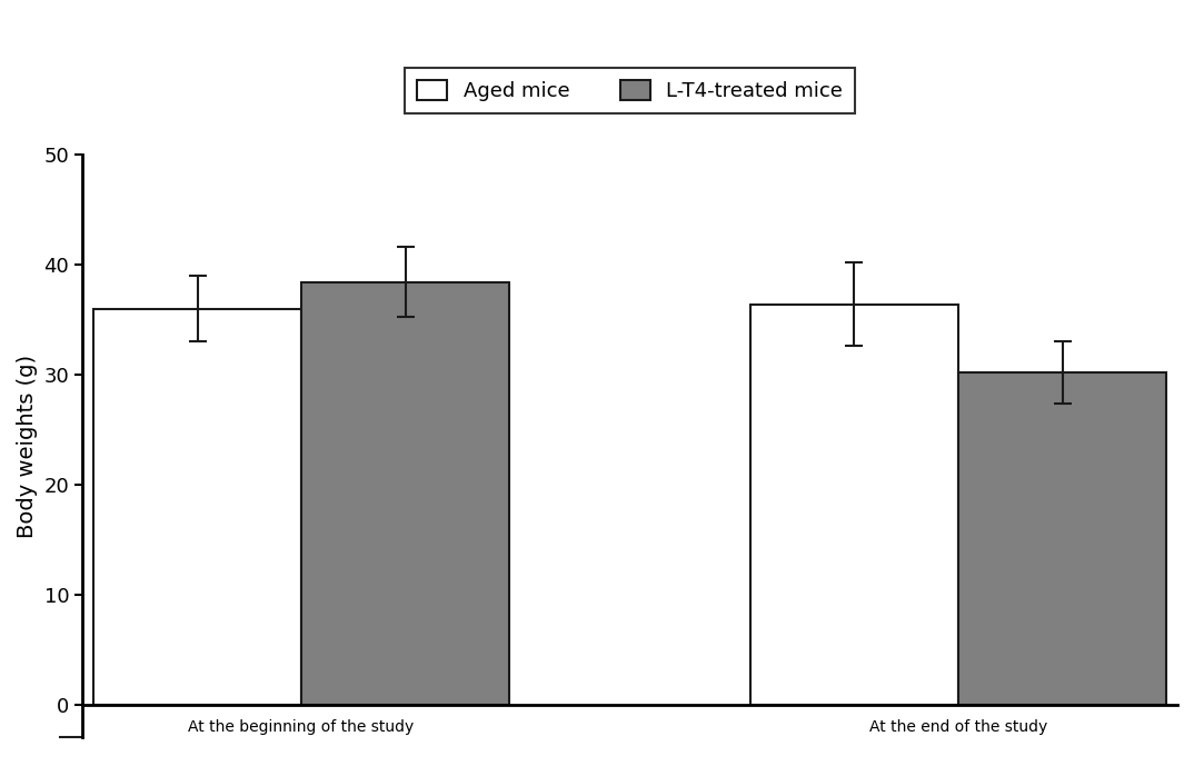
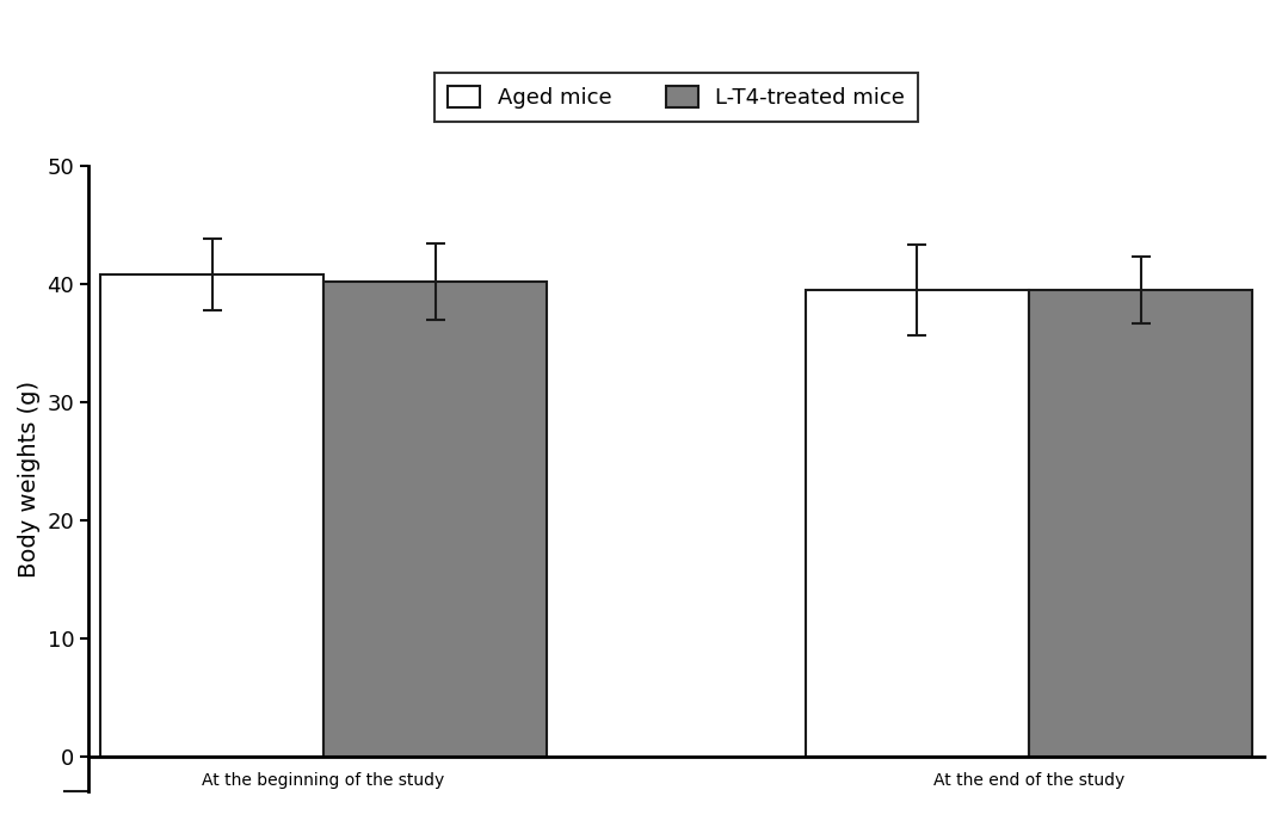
Aged mice/At the beginning of the study: 36.0 -> 40.8
L-T4-treated mice/At the beginning of the study: 38.4 -> 40.2
Aged mice/At the end of the study: 36.4 -> 39.5
L-T4-treated mice/At the end of the study: 30.2 -> 39.5
